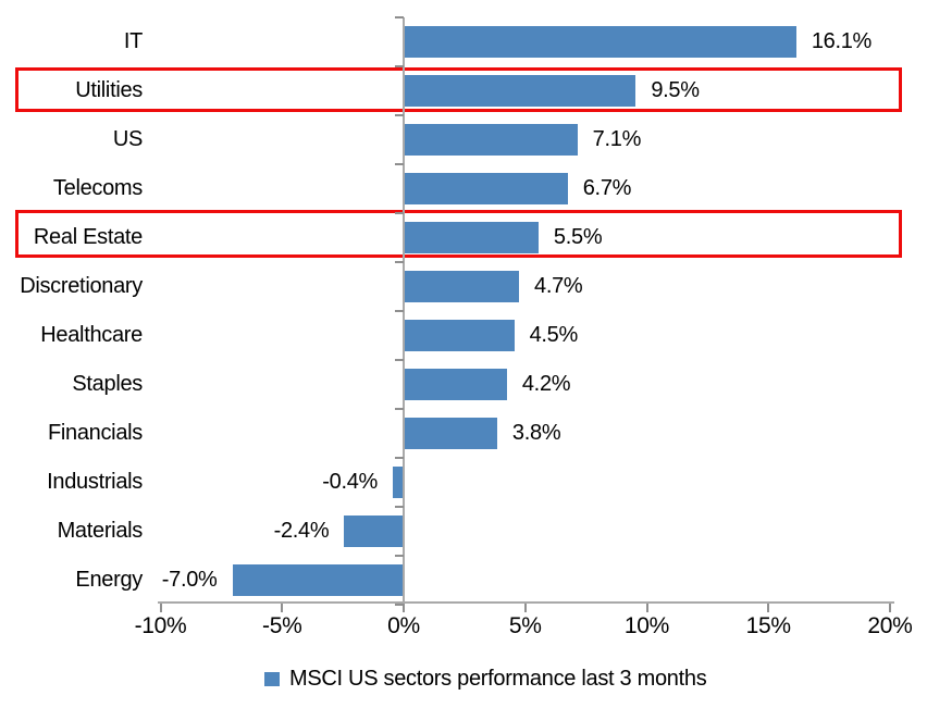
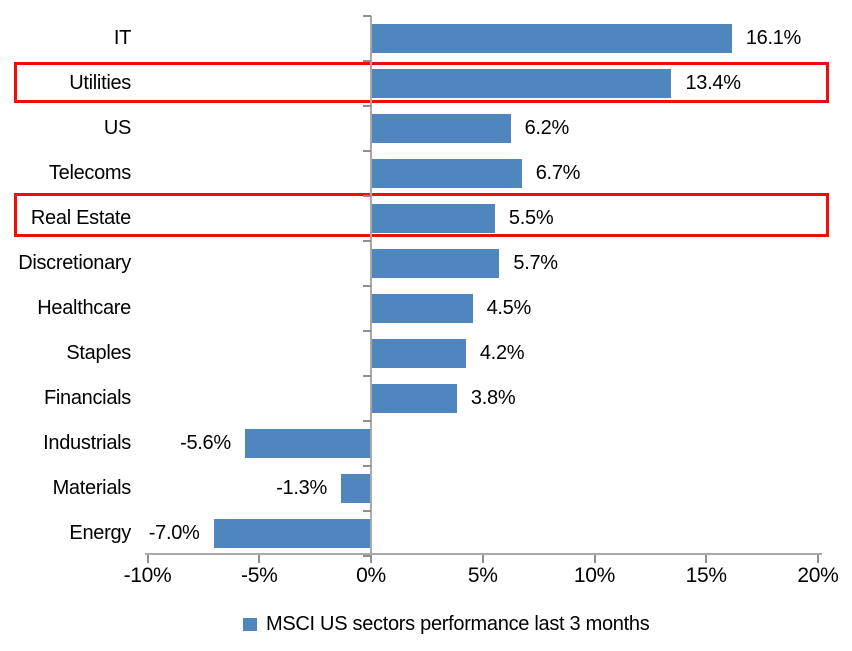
Utilities: 9.5% -> 13.4%
US: 7.1% -> 6.2%
Discretionary: 4.7% -> 5.7%
Industrials: -0.4% -> -5.6%
Materials: -2.4% -> -1.3%
